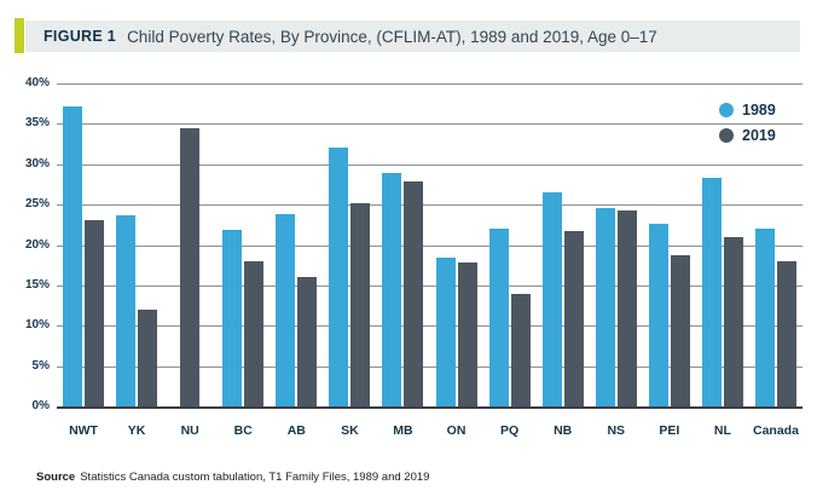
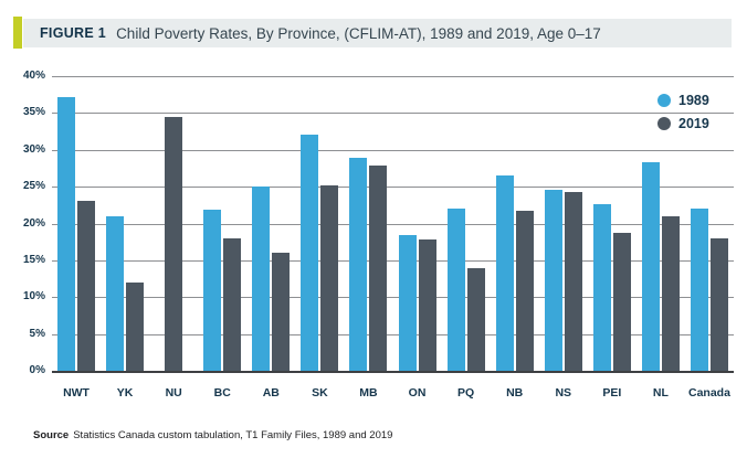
1989/YK: 24% -> 21%
1989/AB: 24% -> 25%
